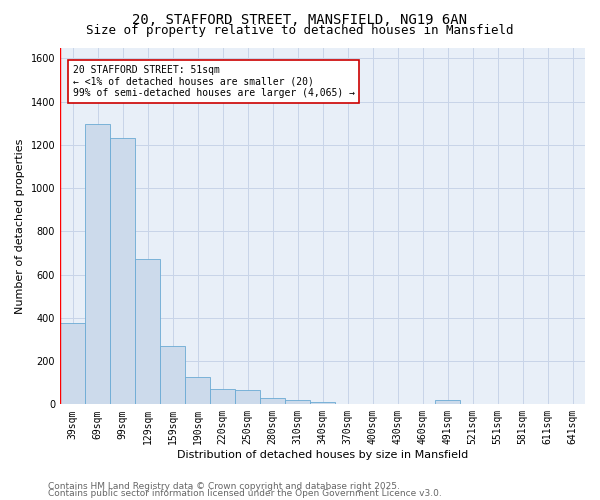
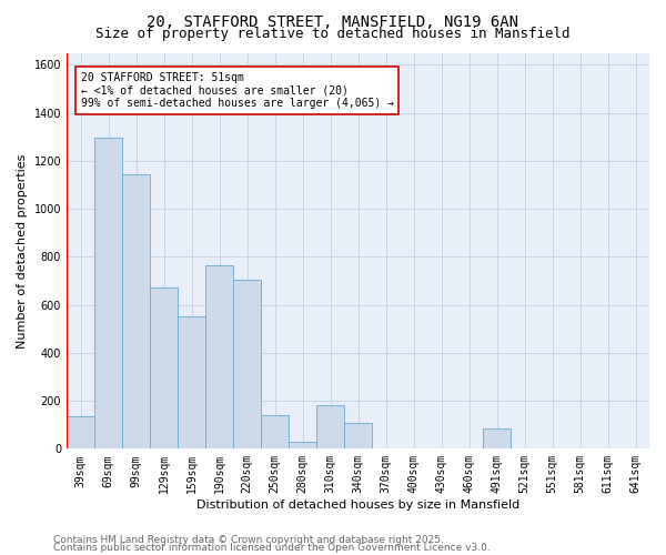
39sqm: 375 -> 135
99sqm: 1230 -> 1145
159sqm: 270 -> 550
190sqm: 125 -> 765
220sqm: 70 -> 705
250sqm: 65 -> 140
310sqm: 18 -> 180
340sqm: 12 -> 110
491sqm: 18 -> 85
